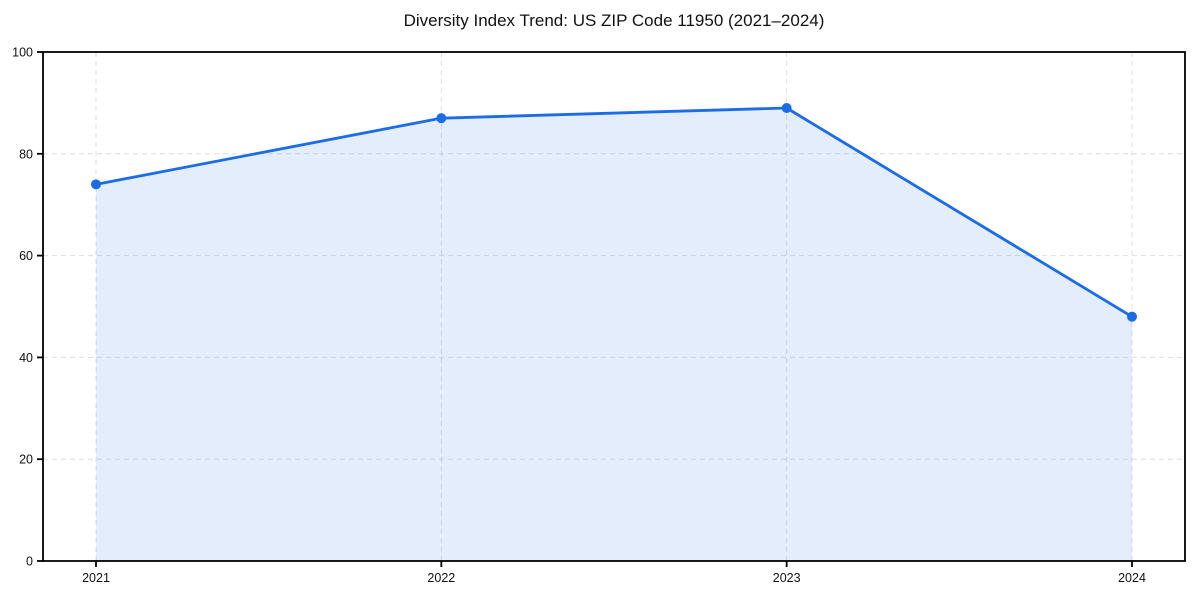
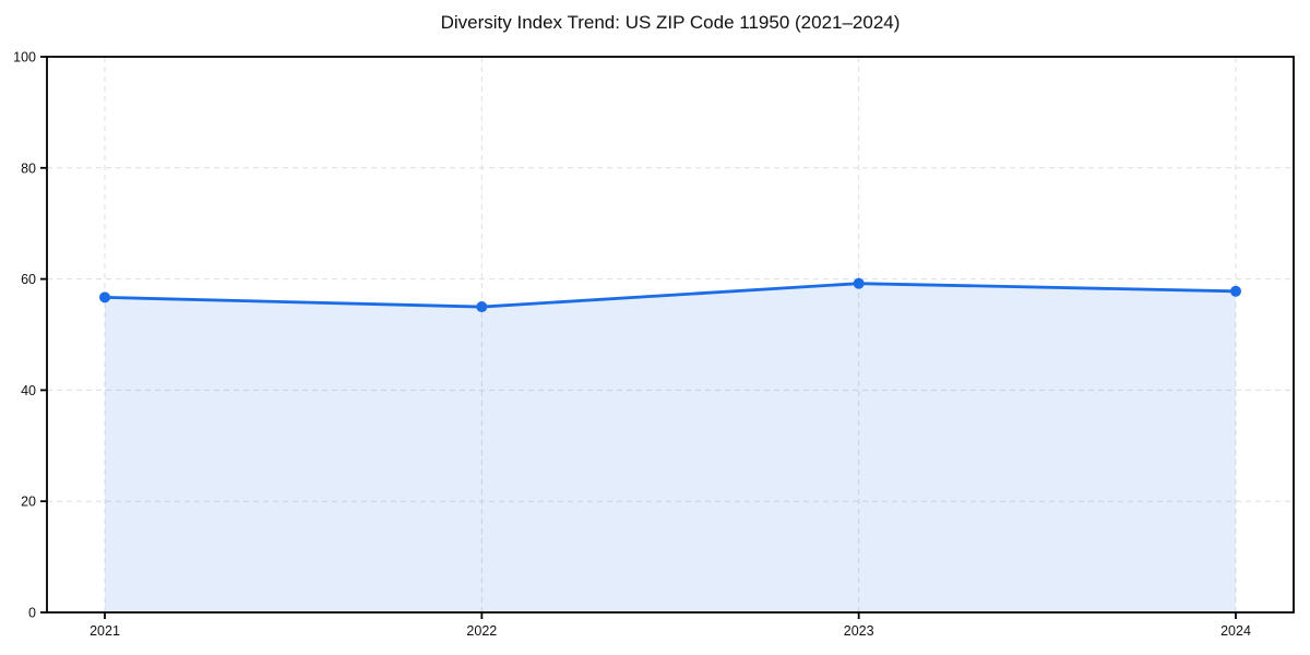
2021: 74 -> 57
2022: 87 -> 55
2023: 89 -> 59
2024: 48 -> 58
